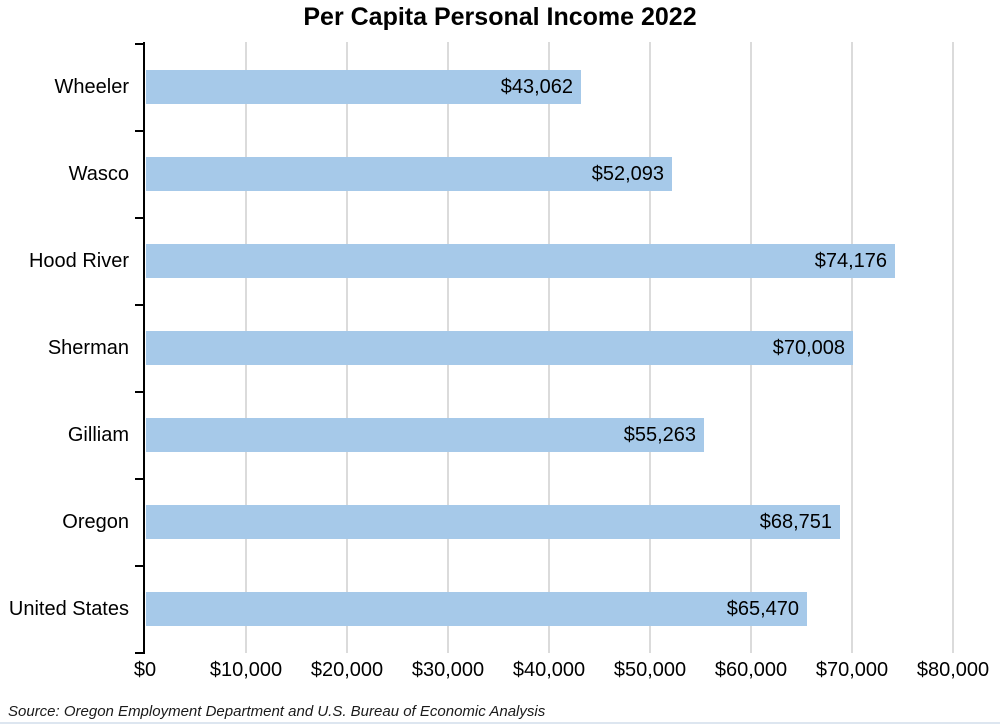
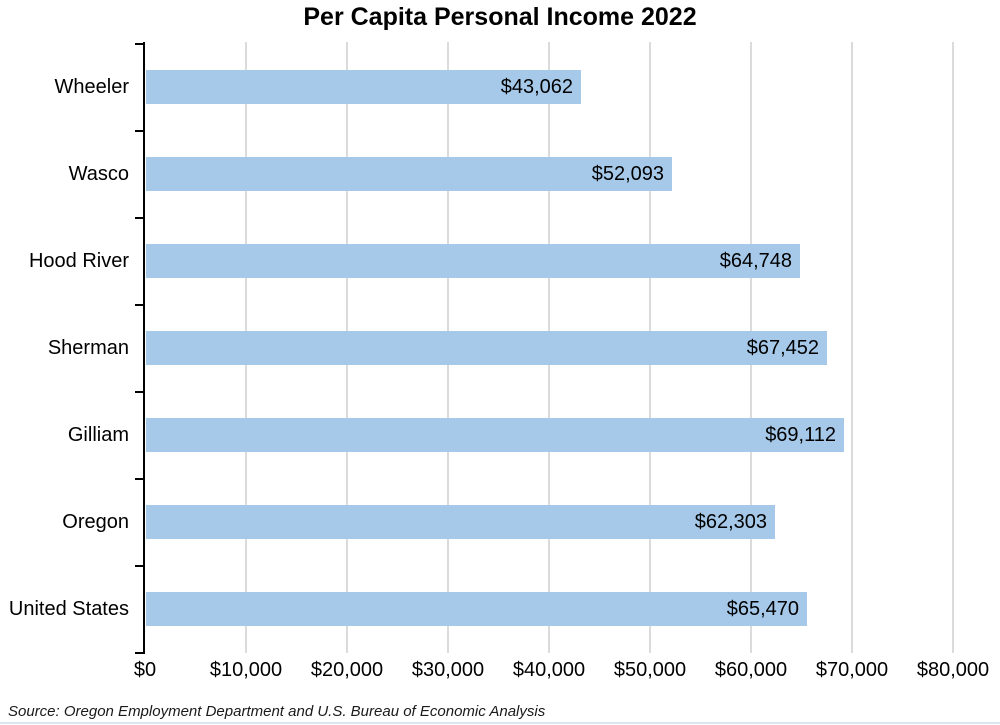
Hood River: $74,176 -> $64,748
Sherman: $70,008 -> $67,452
Gilliam: $55,263 -> $69,112
Oregon: $68,751 -> $62,303
